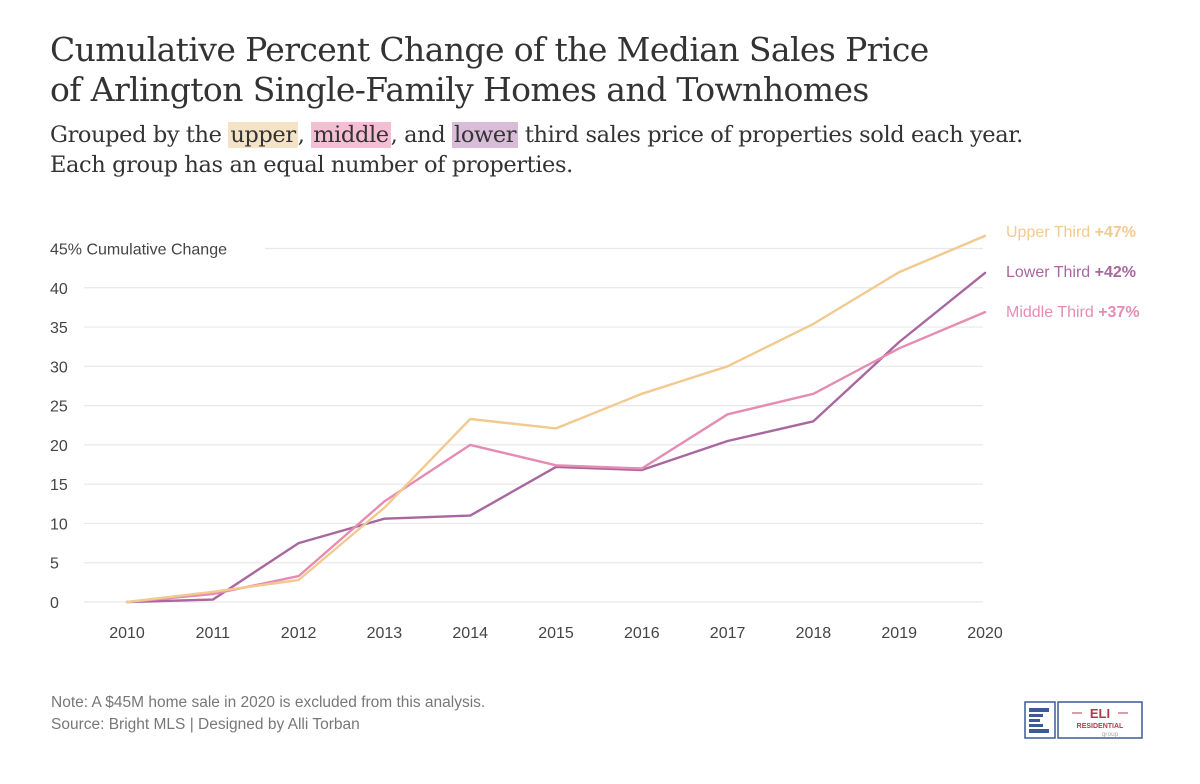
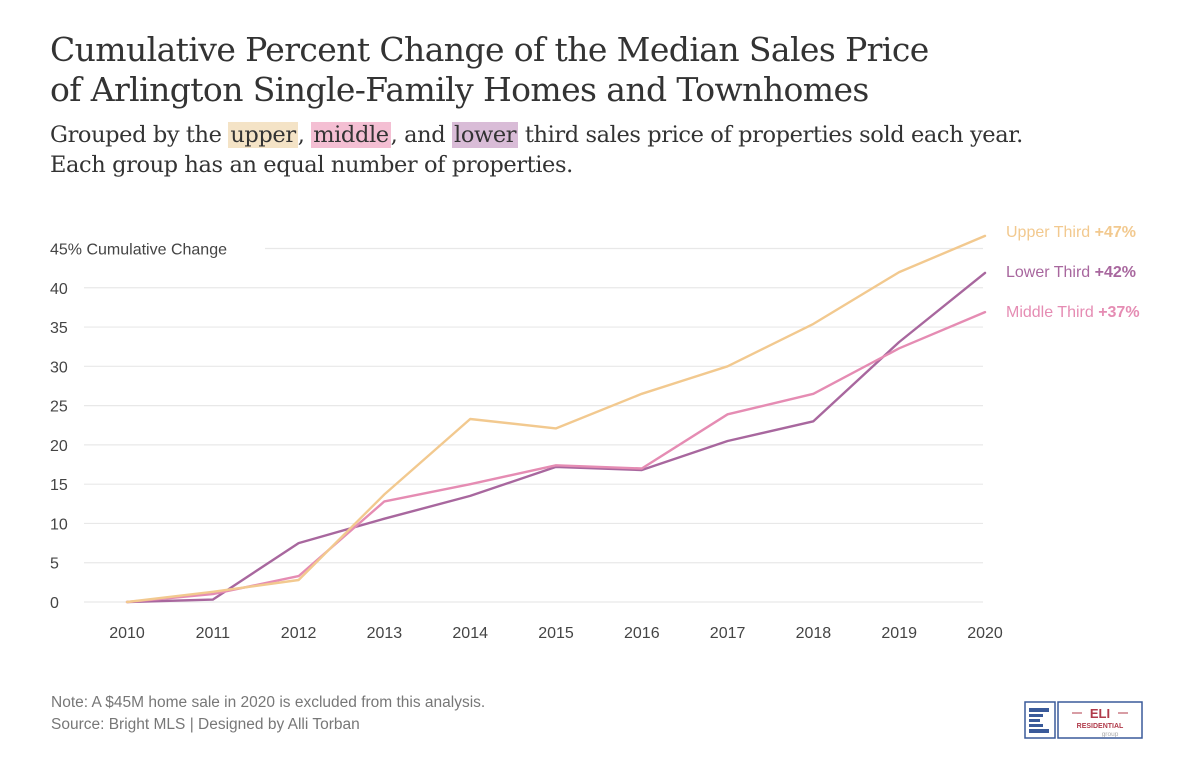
Upper Third/2013: 12 -> 14
Lower Third/2014: 11 -> 14
Middle Third/2014: 20 -> 15
